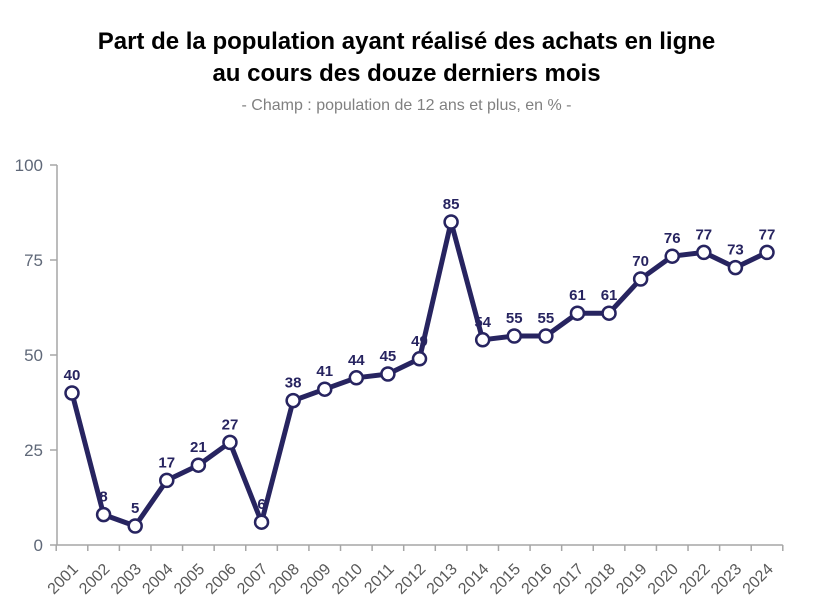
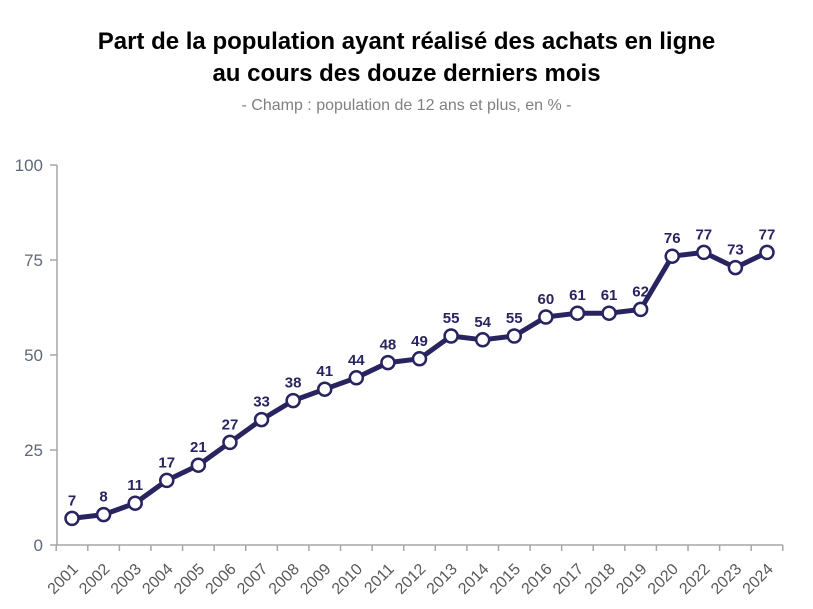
2001: 40 -> 7
2003: 5 -> 11
2007: 6 -> 33
2011: 45 -> 48
2013: 85 -> 55
2016: 55 -> 60
2019: 70 -> 62
